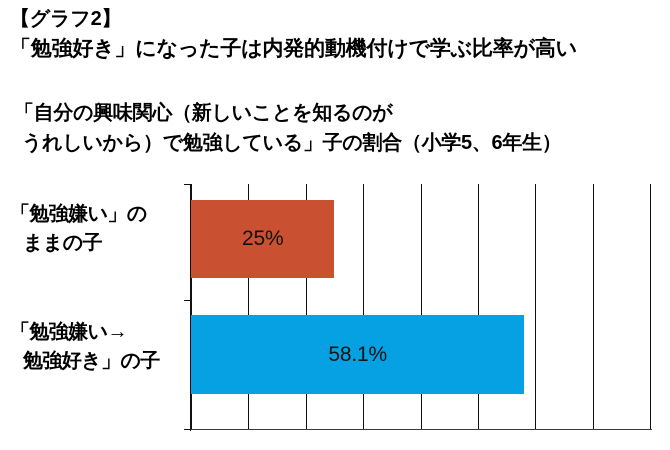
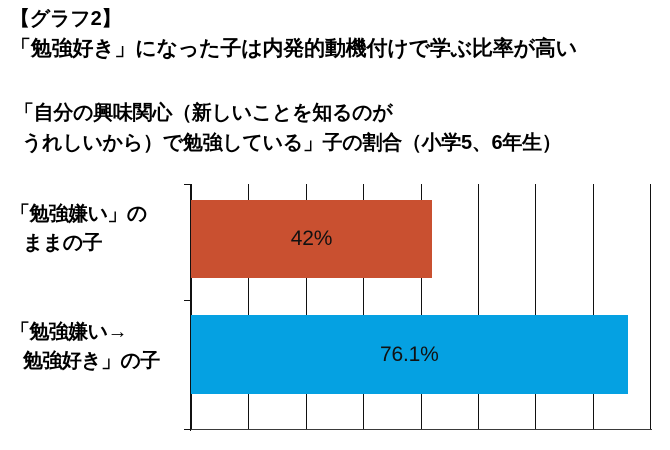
「勉強嫌い」のままの子: 25% -> 42%
「勉強嫌い→勉強好き」の子: 58.1% -> 76.1%
